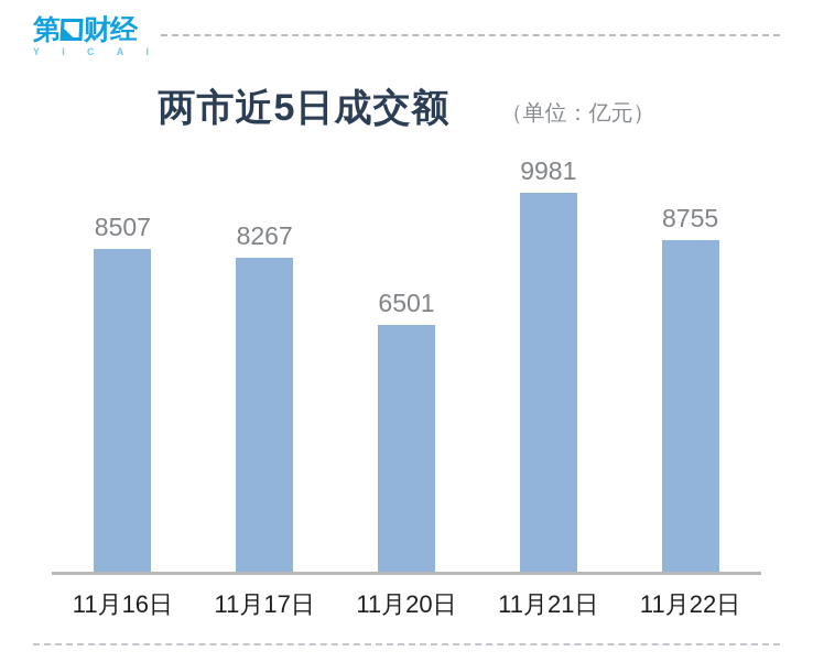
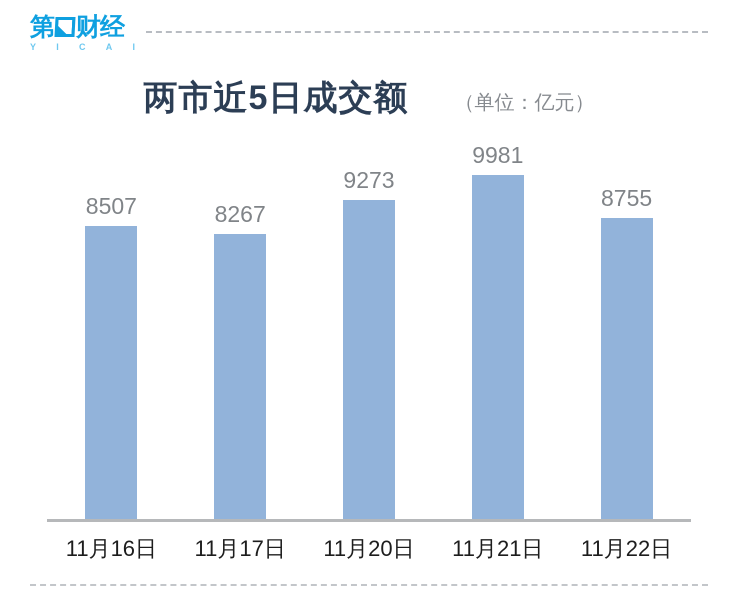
11月20日: 6501 -> 9273
